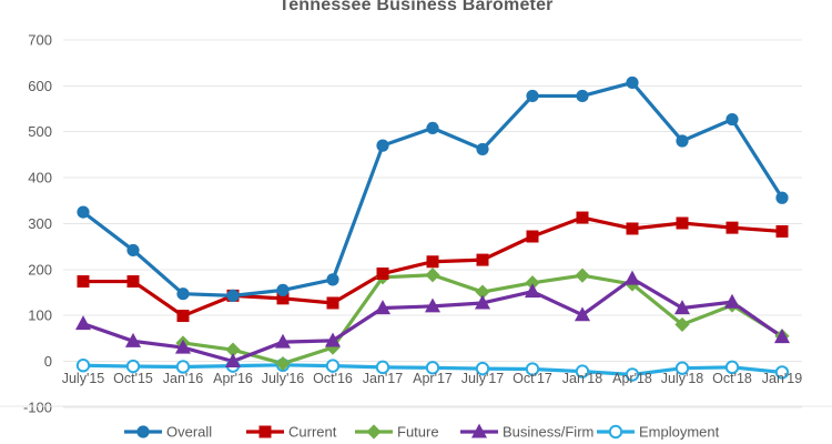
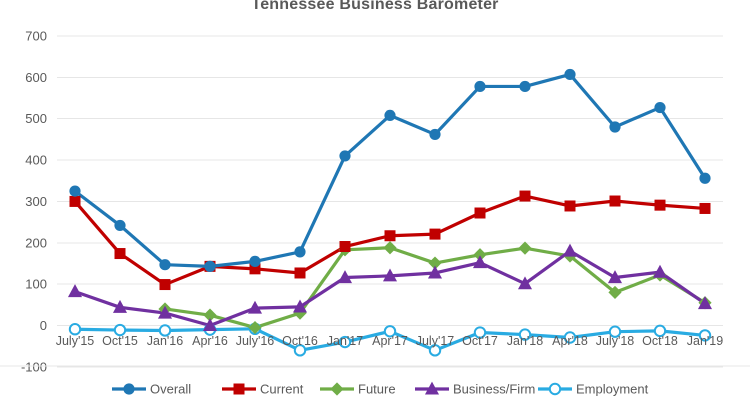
Current/July'15: 170 -> 300
Employment/Oct'16: -10 -> -60
Overall/Jan'17: 470 -> 410
Employment/Jan'17: -10 -> -40
Employment/July'17: -20 -> -60
